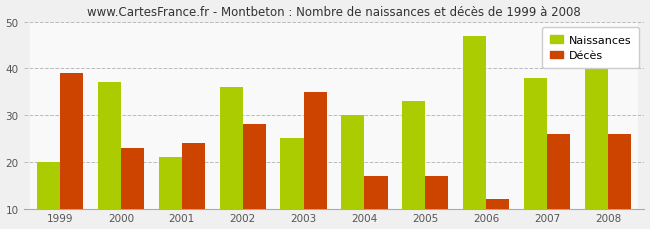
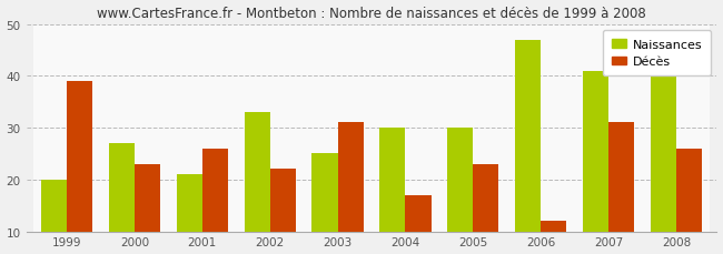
Naissances/2000: 37 -> 27
Décès/2001: 24 -> 26
Naissances/2002: 36 -> 33
Décès/2002: 28 -> 22
Décès/2003: 35 -> 31
Naissances/2005: 33 -> 30
Décès/2005: 17 -> 23
Naissances/2007: 38 -> 41
Décès/2007: 26 -> 31
